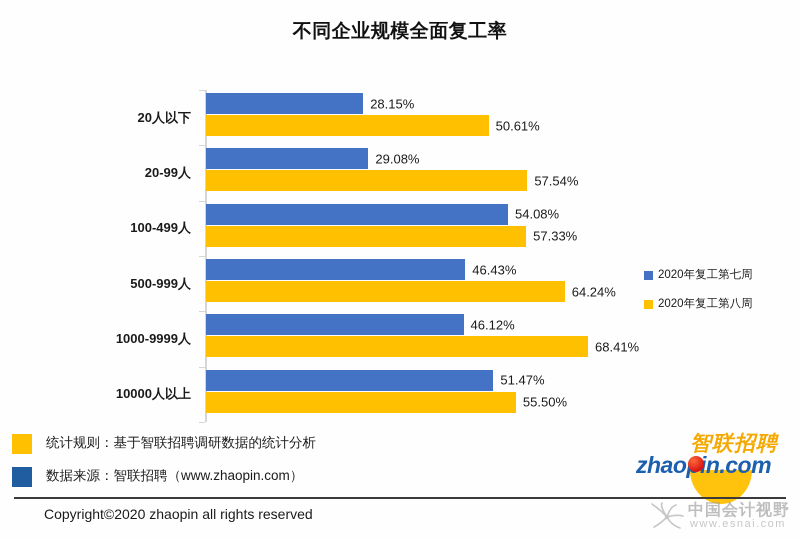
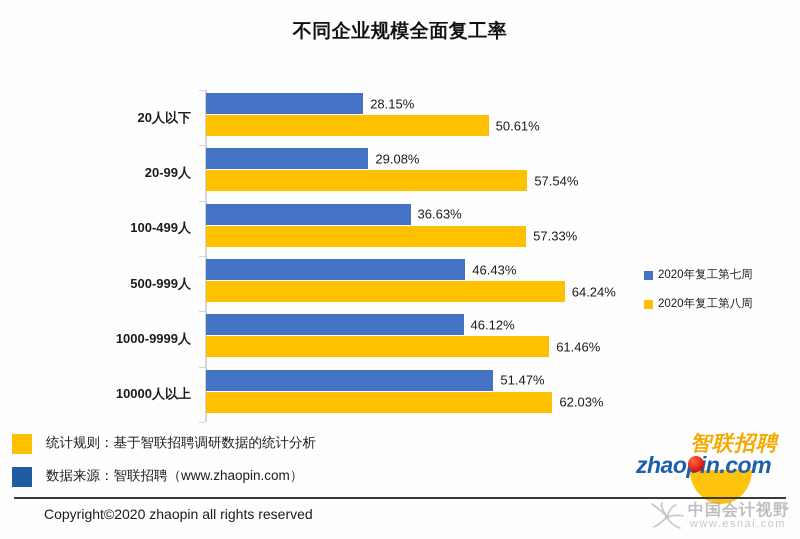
2020年复工第七周/100-499人: 54.08% -> 36.63%
2020年复工第八周/1000-9999人: 68.41% -> 61.46%
2020年复工第八周/10000人以上: 55.50% -> 62.03%
